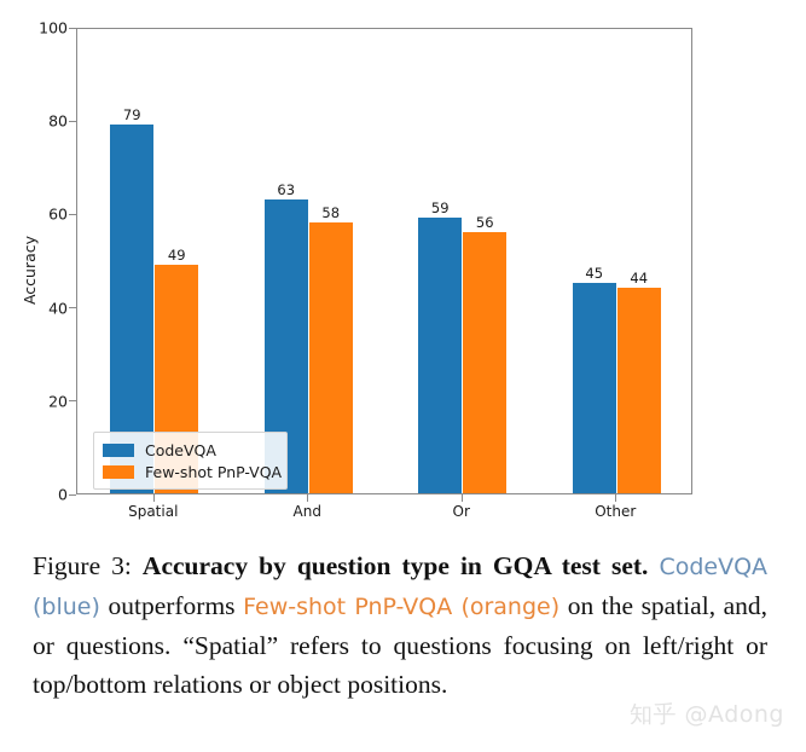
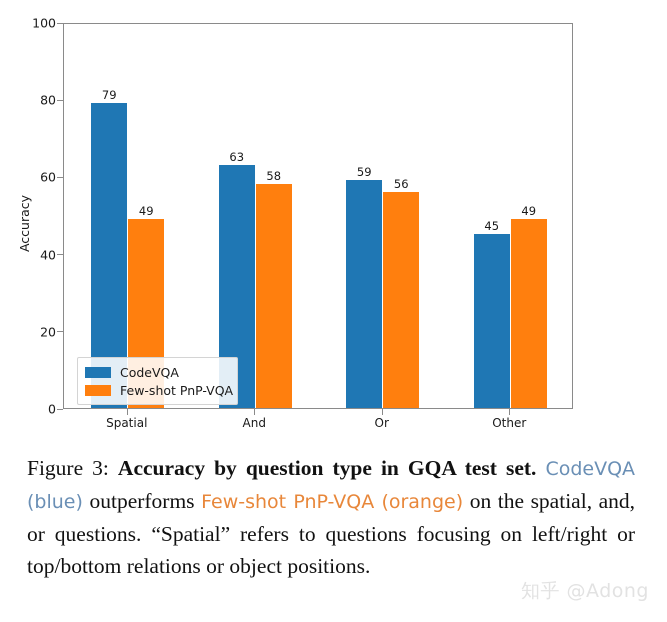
Few-shot PnP-VQA/Other: 44 -> 49
